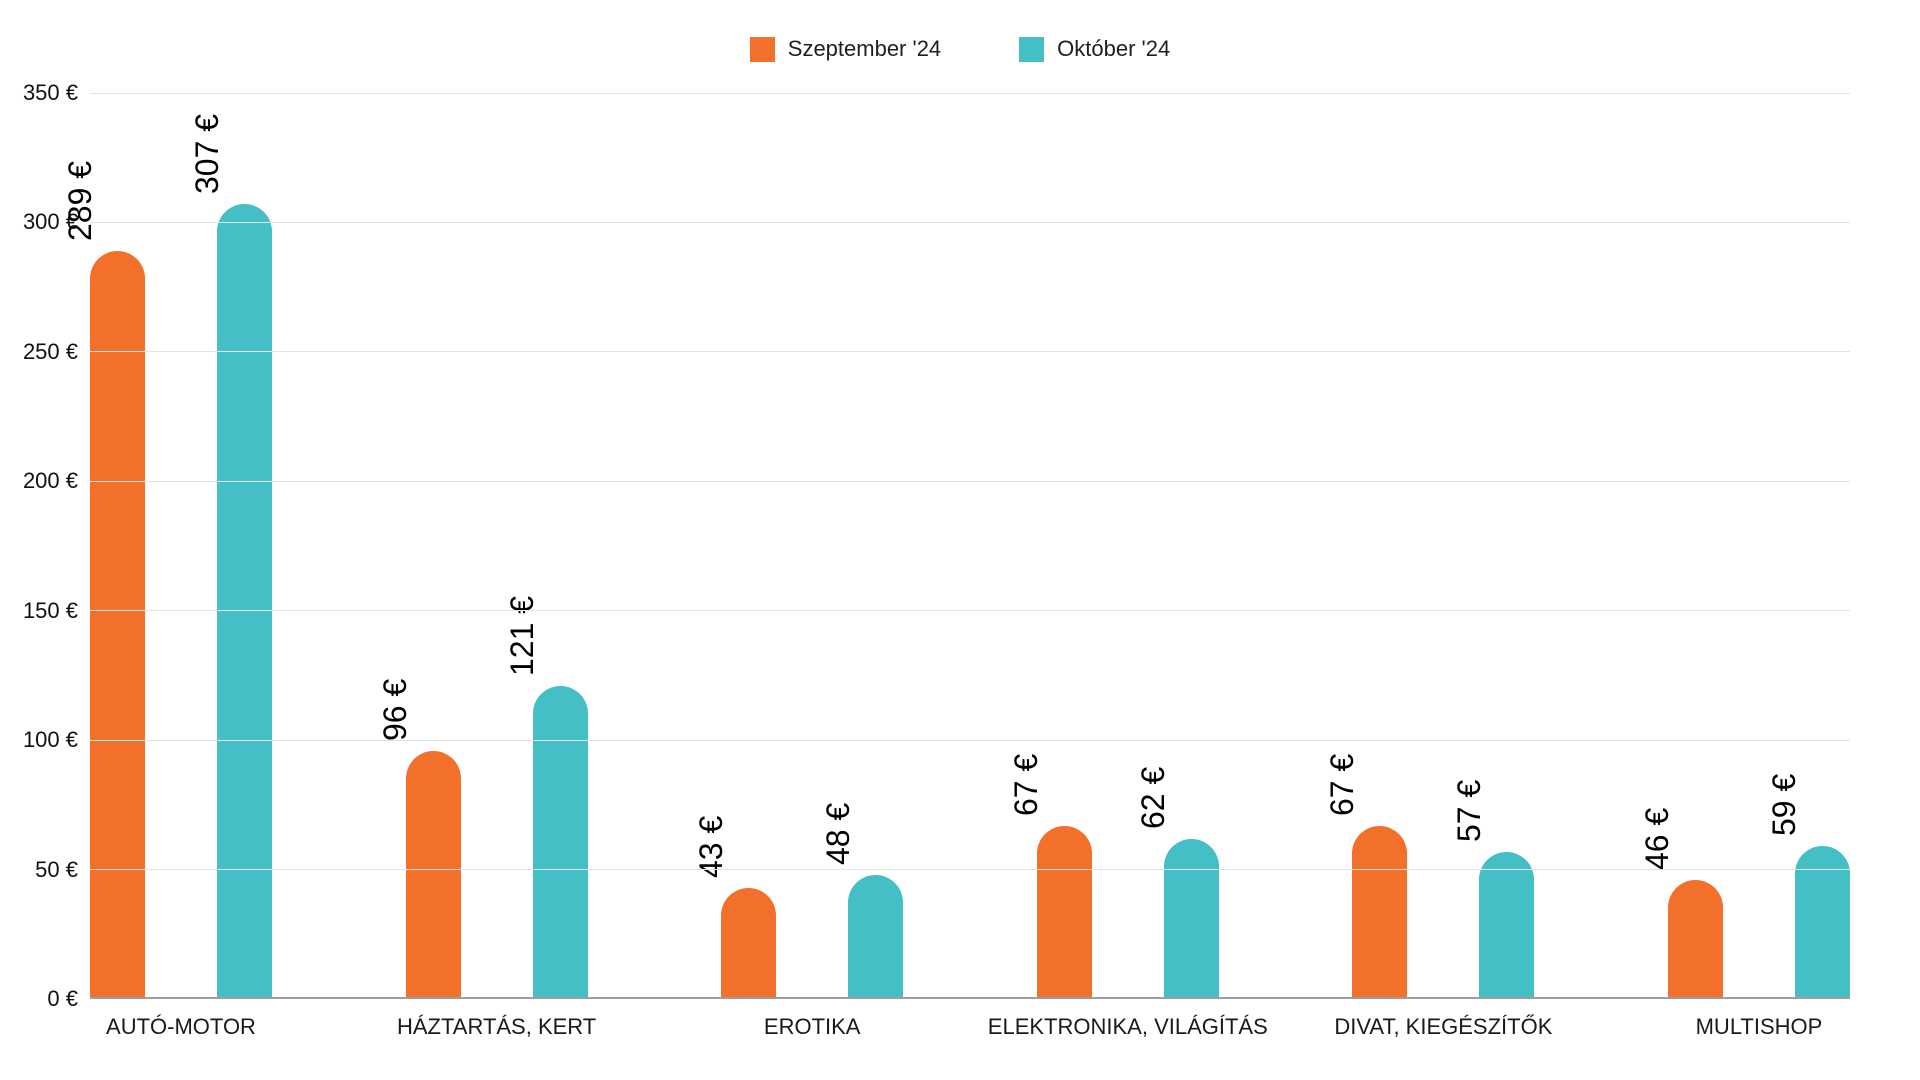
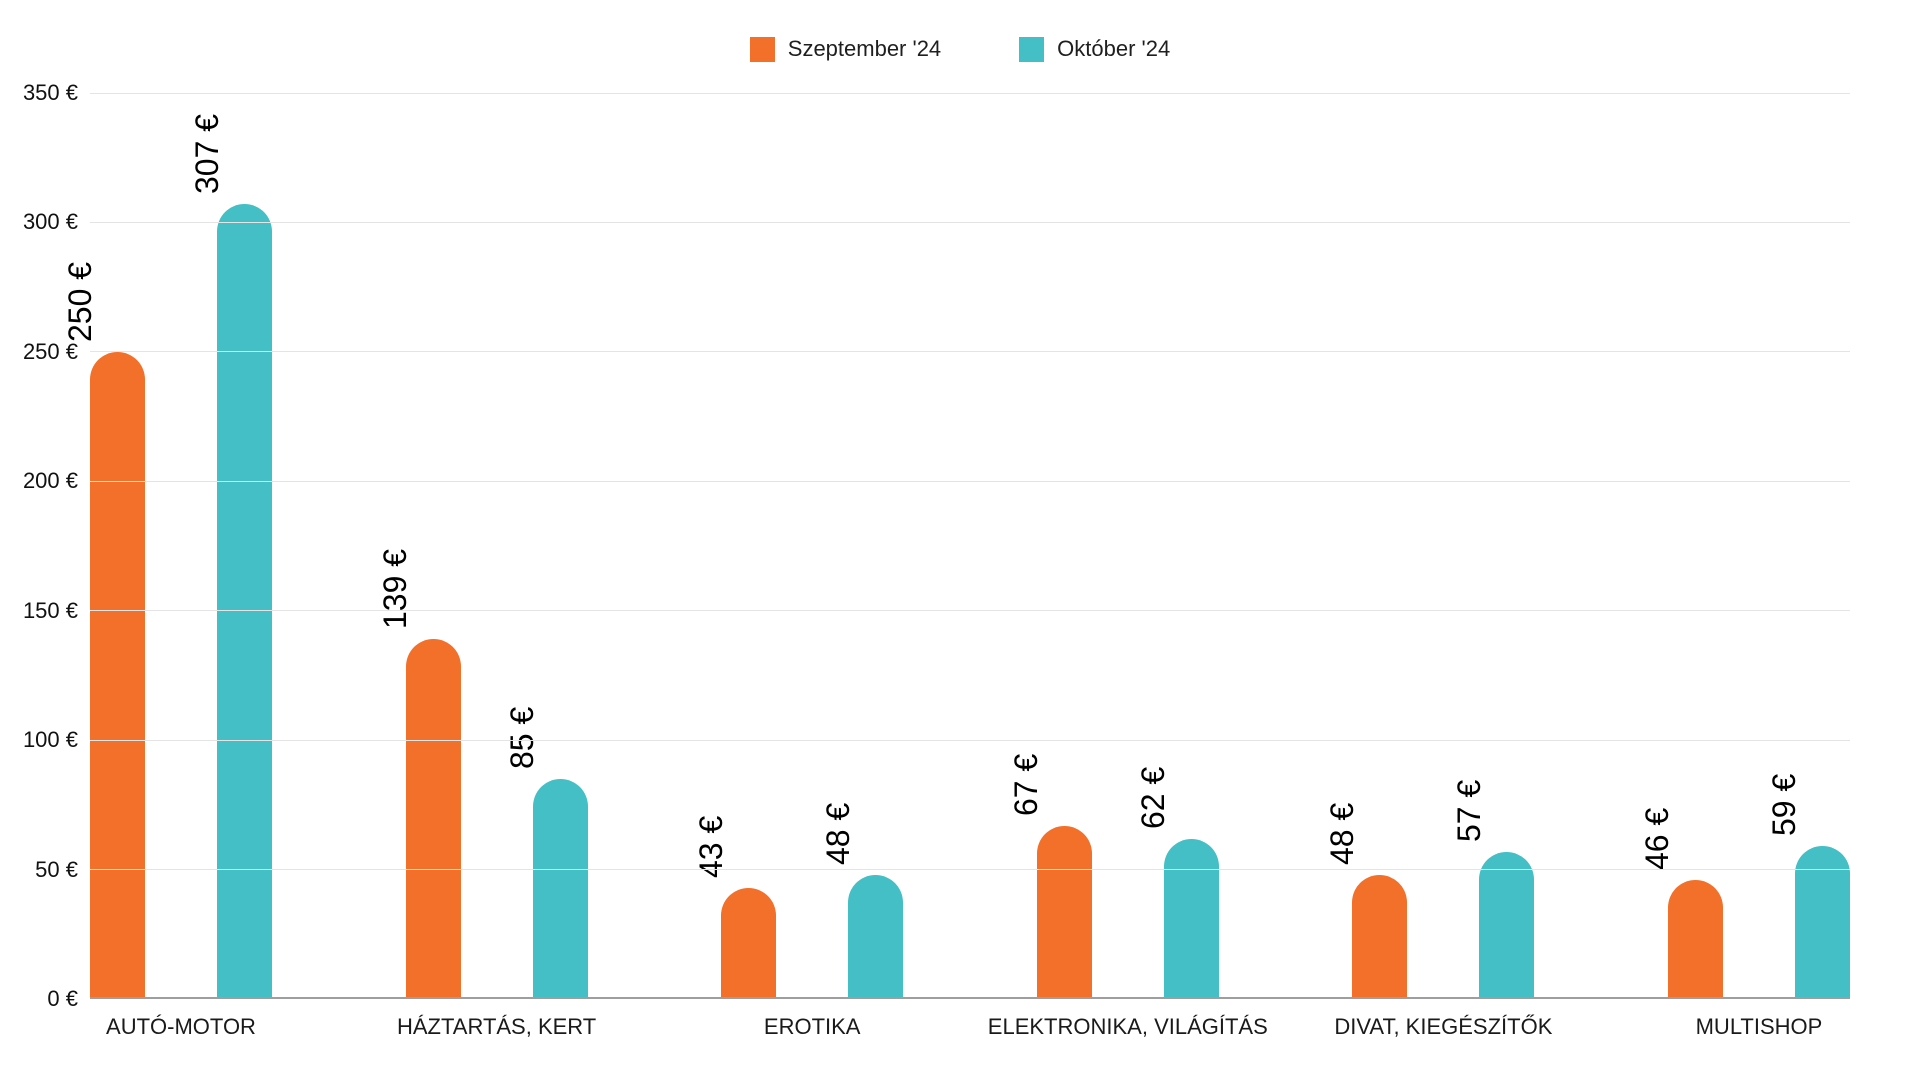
Szeptember '24/AUTÓ-MOTOR: 289 -> 250
Szeptember '24/HÁZTARTÁS, KERT: 96 -> 139
Október '24/HÁZTARTÁS, KERT: 121 -> 85
Szeptember '24/DIVAT, KIEGÉSZÍTŐK: 67 -> 48
